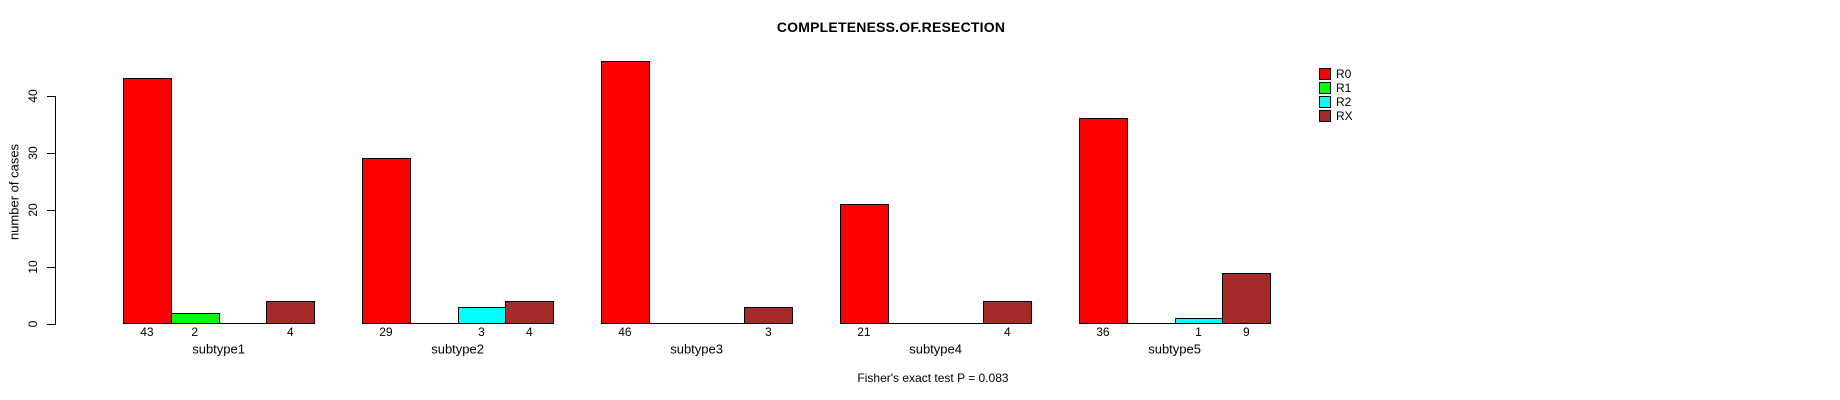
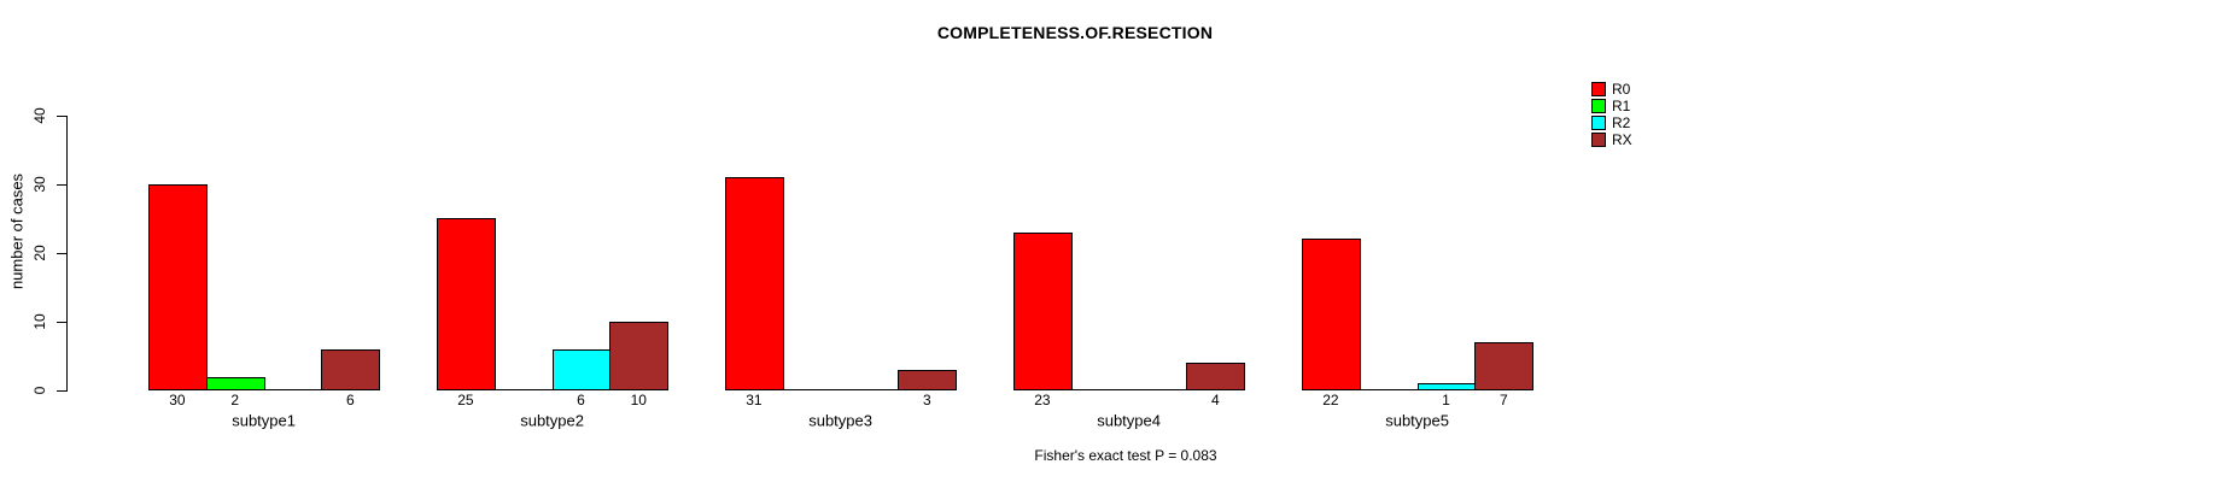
R0/subtype1: 43 -> 30
RX/subtype1: 4 -> 6
R0/subtype2: 29 -> 25
R2/subtype2: 3 -> 6
RX/subtype2: 4 -> 10
R0/subtype3: 46 -> 31
R0/subtype4: 21 -> 23
R0/subtype5: 36 -> 22
RX/subtype5: 9 -> 7
